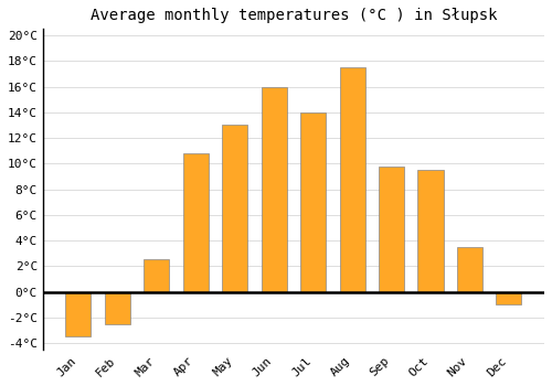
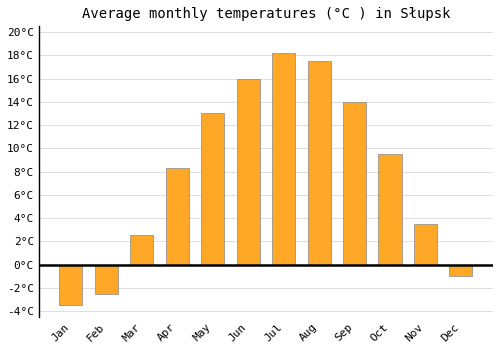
Apr: 10.8°C -> 8.3°C
Jul: 14.0°C -> 18.2°C
Sep: 9.8°C -> 14.0°C
